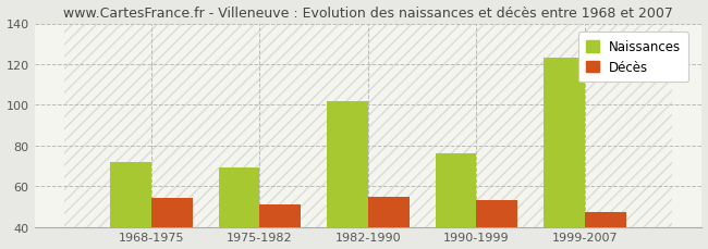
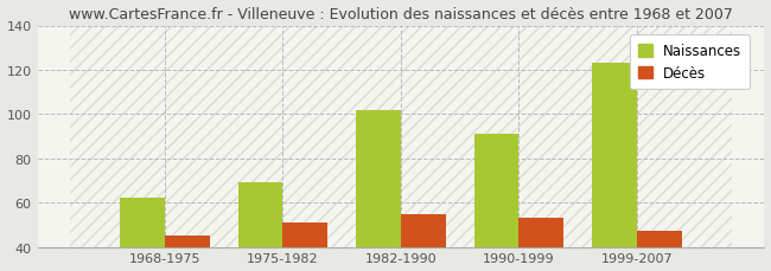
Naissances/1968-1975: 72 -> 62
Décès/1968-1975: 54 -> 45
Naissances/1990-1999: 76 -> 91
